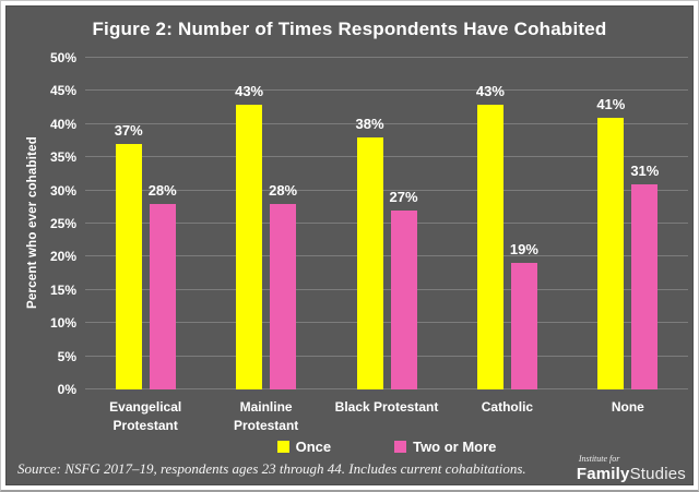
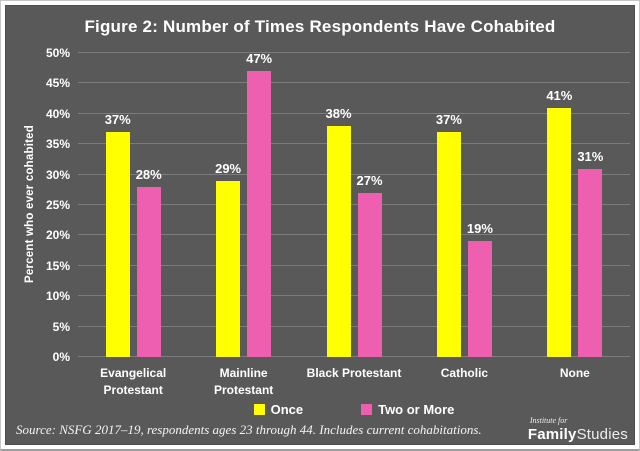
Once/Mainline Protestant: 43% -> 29%
Two or More/Mainline Protestant: 28% -> 47%
Once/Catholic: 43% -> 37%
